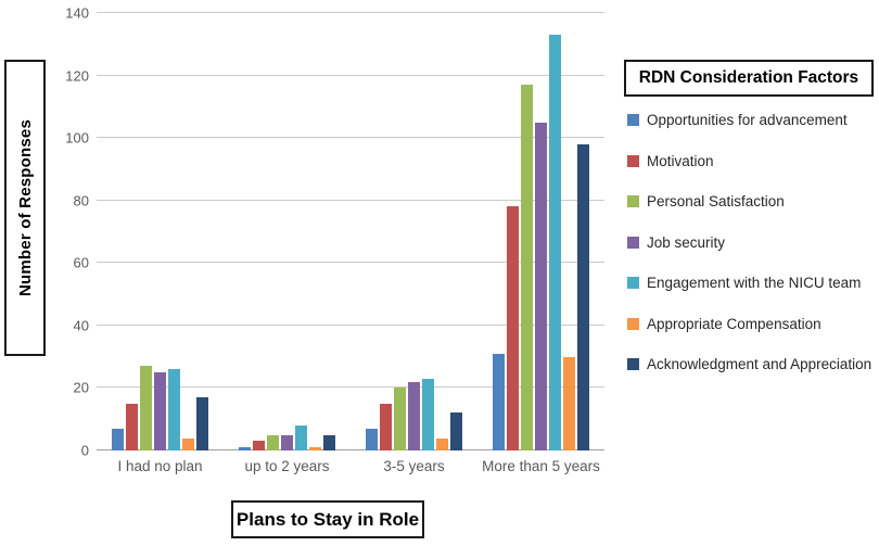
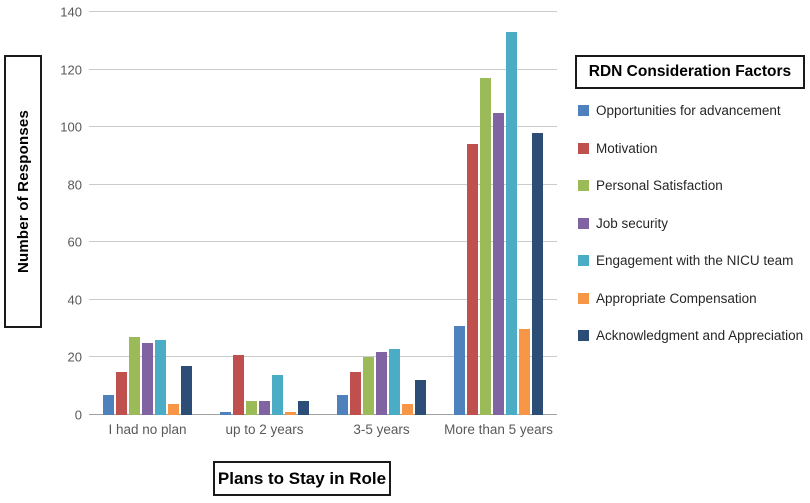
Motivation/up to 2 years: 3 -> 21
Engagement with the NICU team/up to 2 years: 8 -> 14
Motivation/More than 5 years: 78 -> 94
